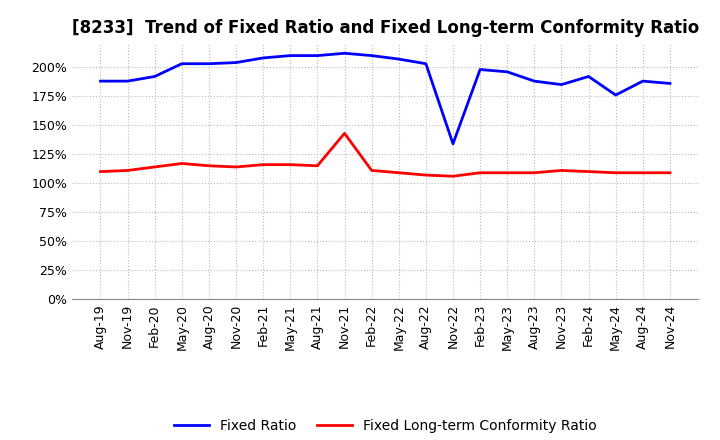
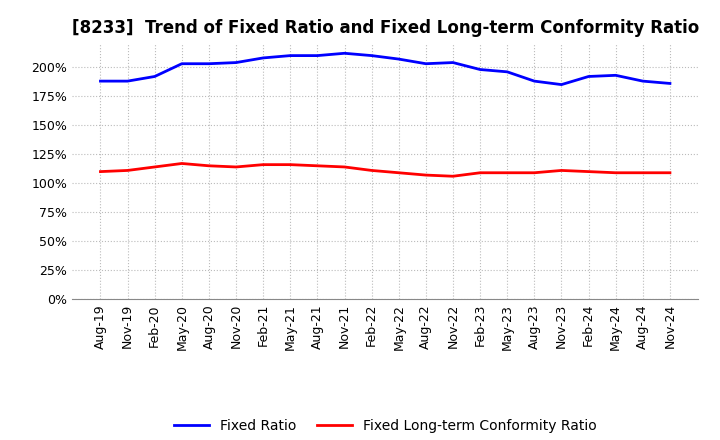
Fixed Long-term Conformity Ratio/Nov-21: 143% -> 114%
Fixed Ratio/Nov-22: 134% -> 204%
Fixed Ratio/May-24: 176% -> 193%
